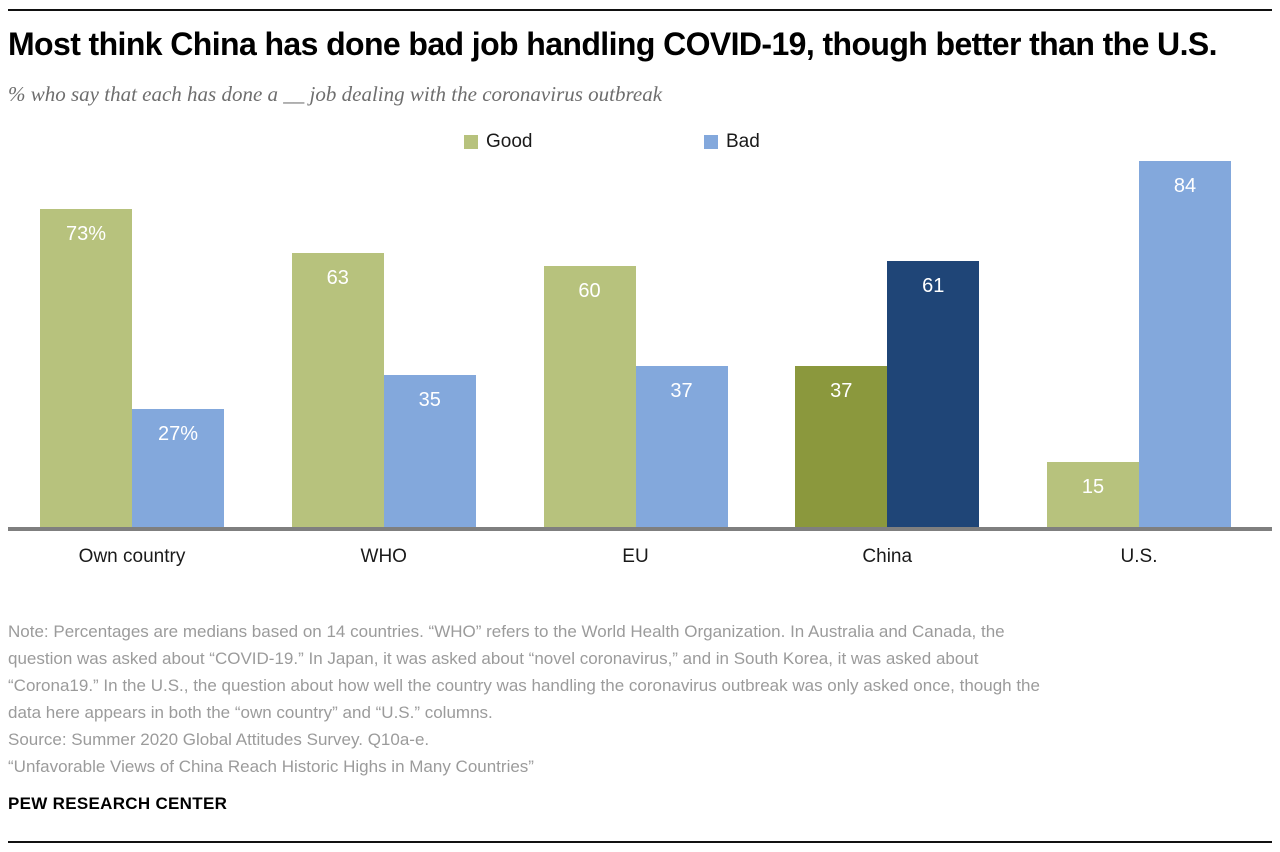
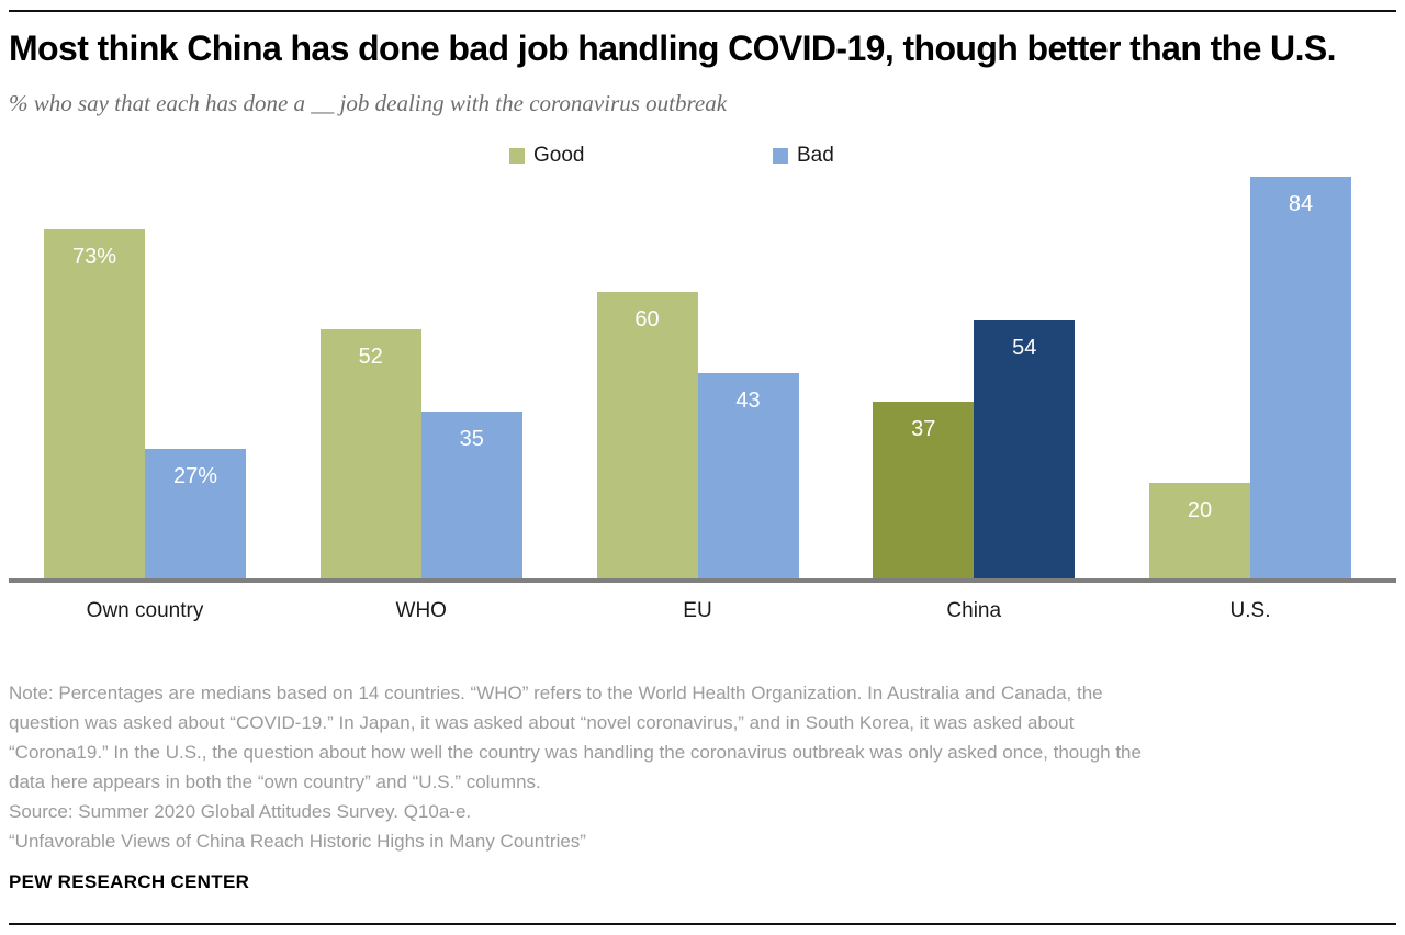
Good/WHO: 63 -> 52
Bad/EU: 37 -> 43
Bad/China: 61 -> 54
Good/U.S.: 15 -> 20
